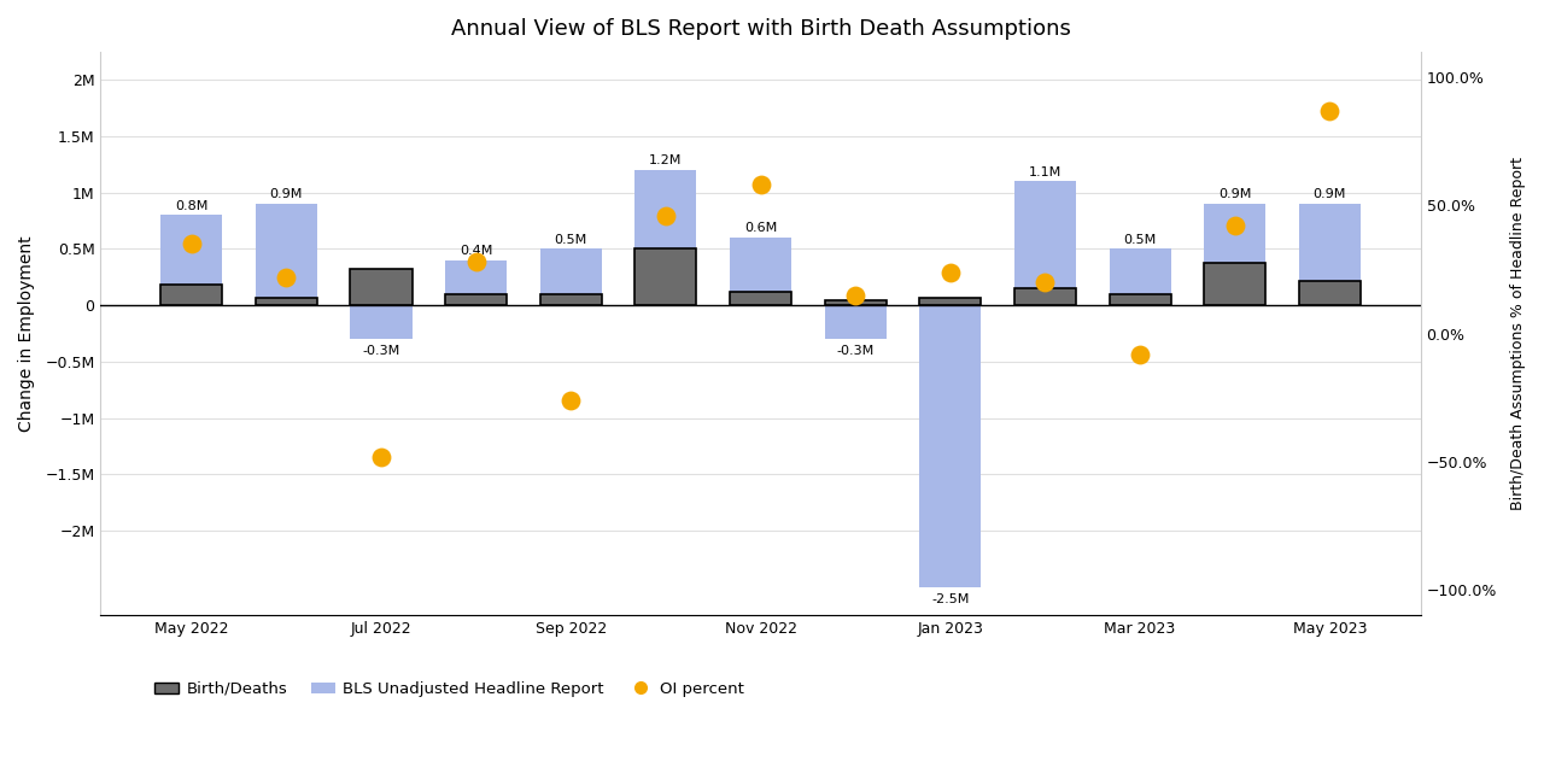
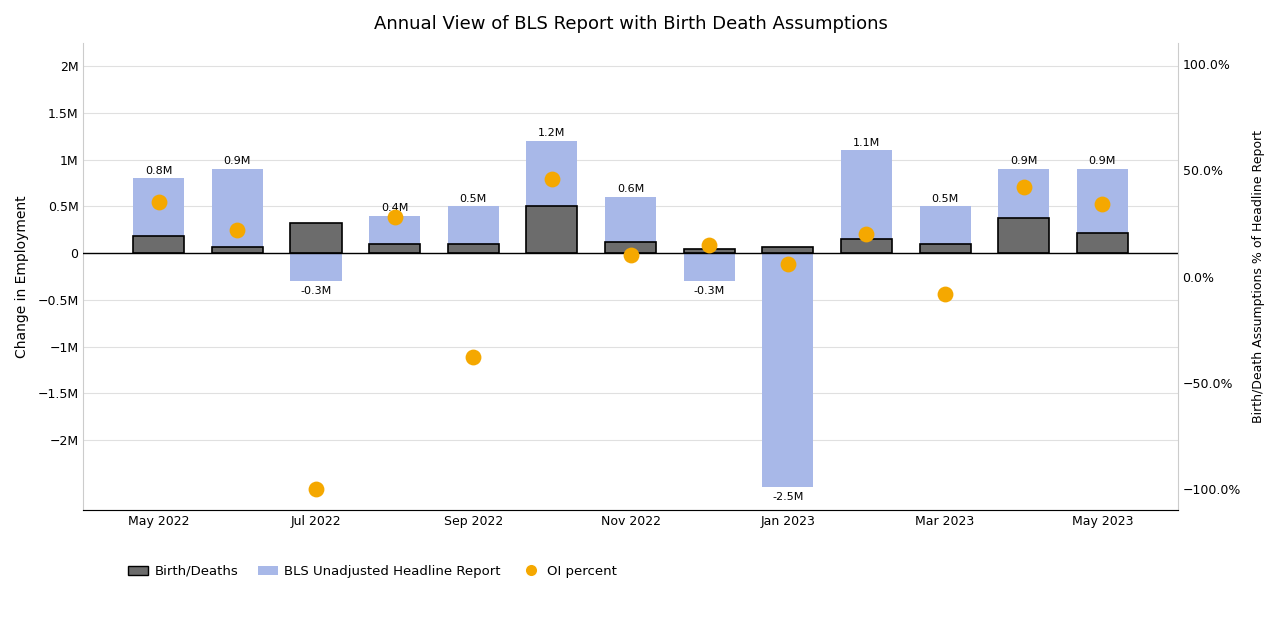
OI percent/Jul 2022: -48% -> -100%
OI percent/Sep 2022: -26% -> -38%
OI percent/Nov 2022: 58% -> 10%
OI percent/Jan 2023: 24% -> 6%
OI percent/May 2023: 87% -> 34%
